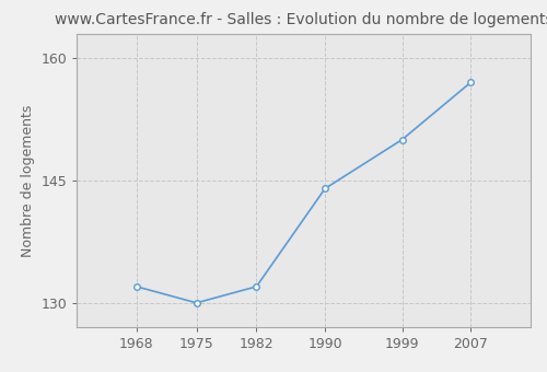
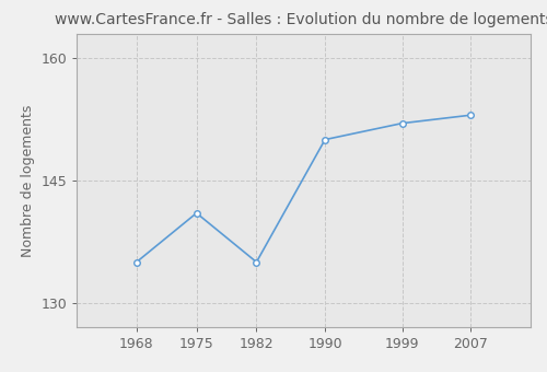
1968: 132 -> 135
1975: 130 -> 141
1982: 132 -> 135
1990: 144 -> 150
1999: 150 -> 152
2007: 157 -> 153
